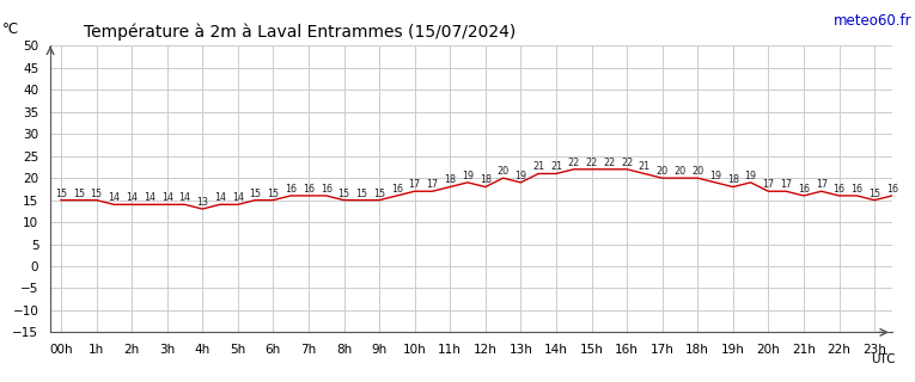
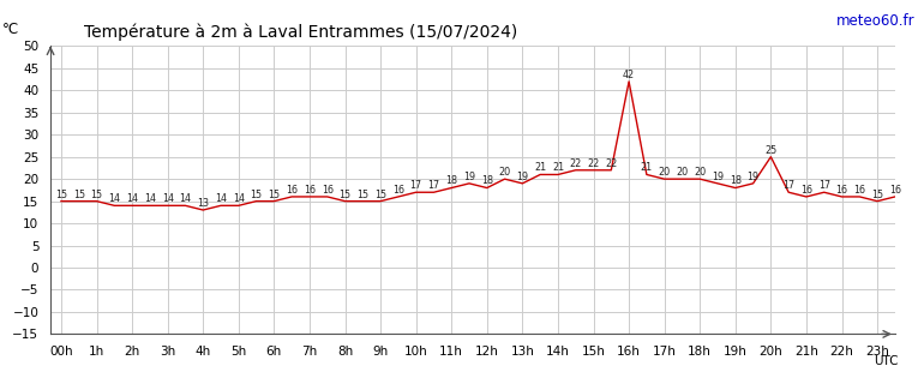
16h: 22 -> 42
20h: 17 -> 25
